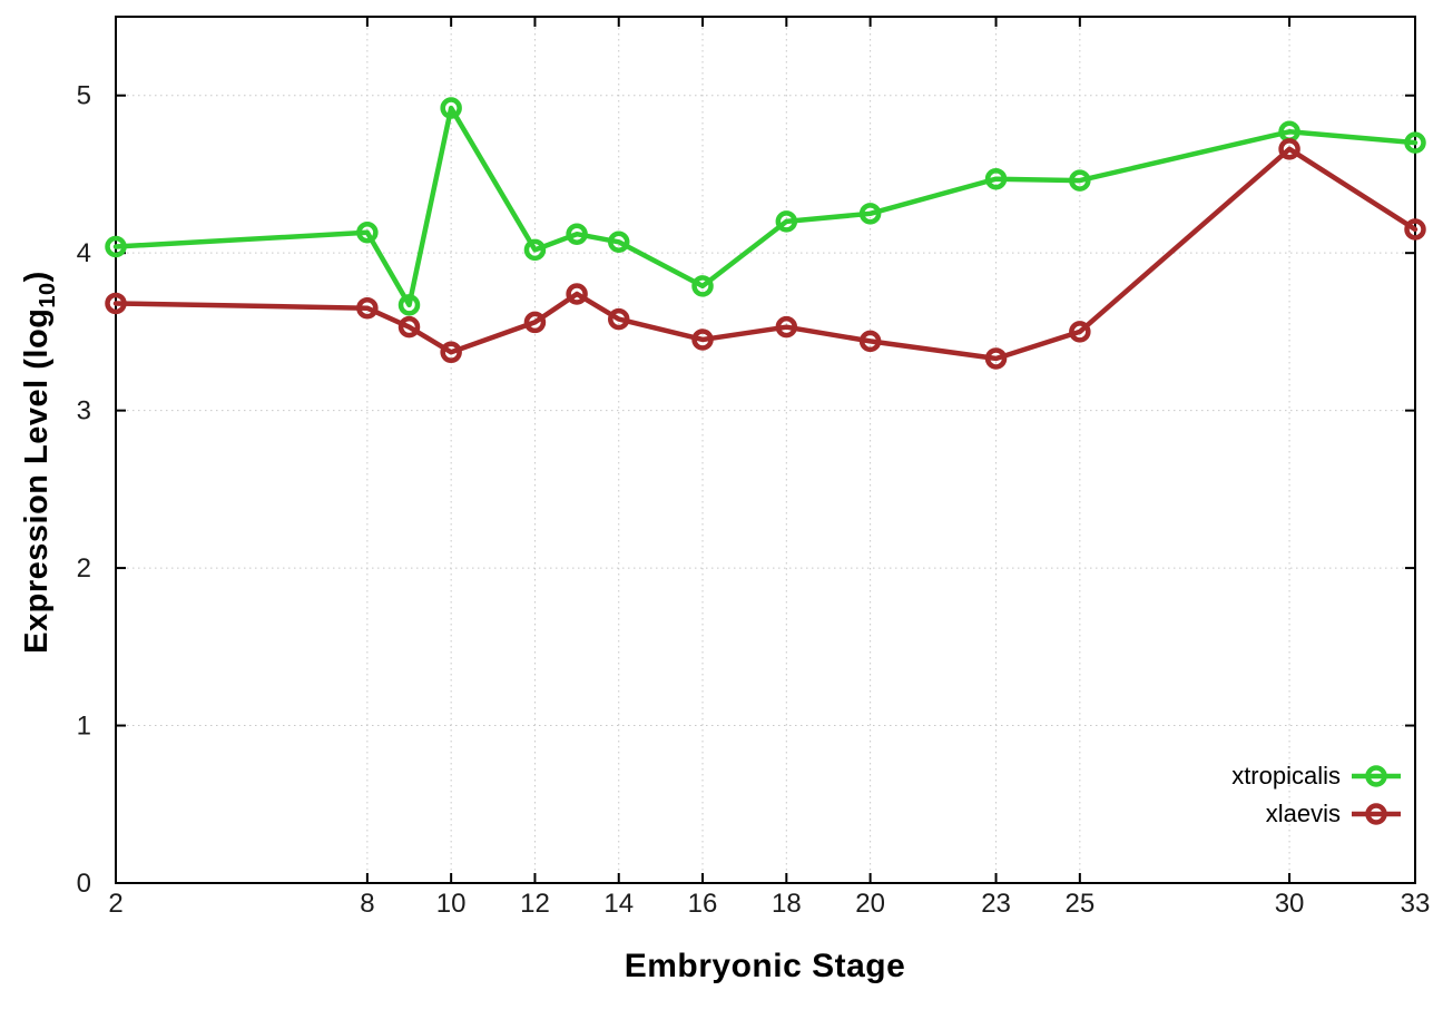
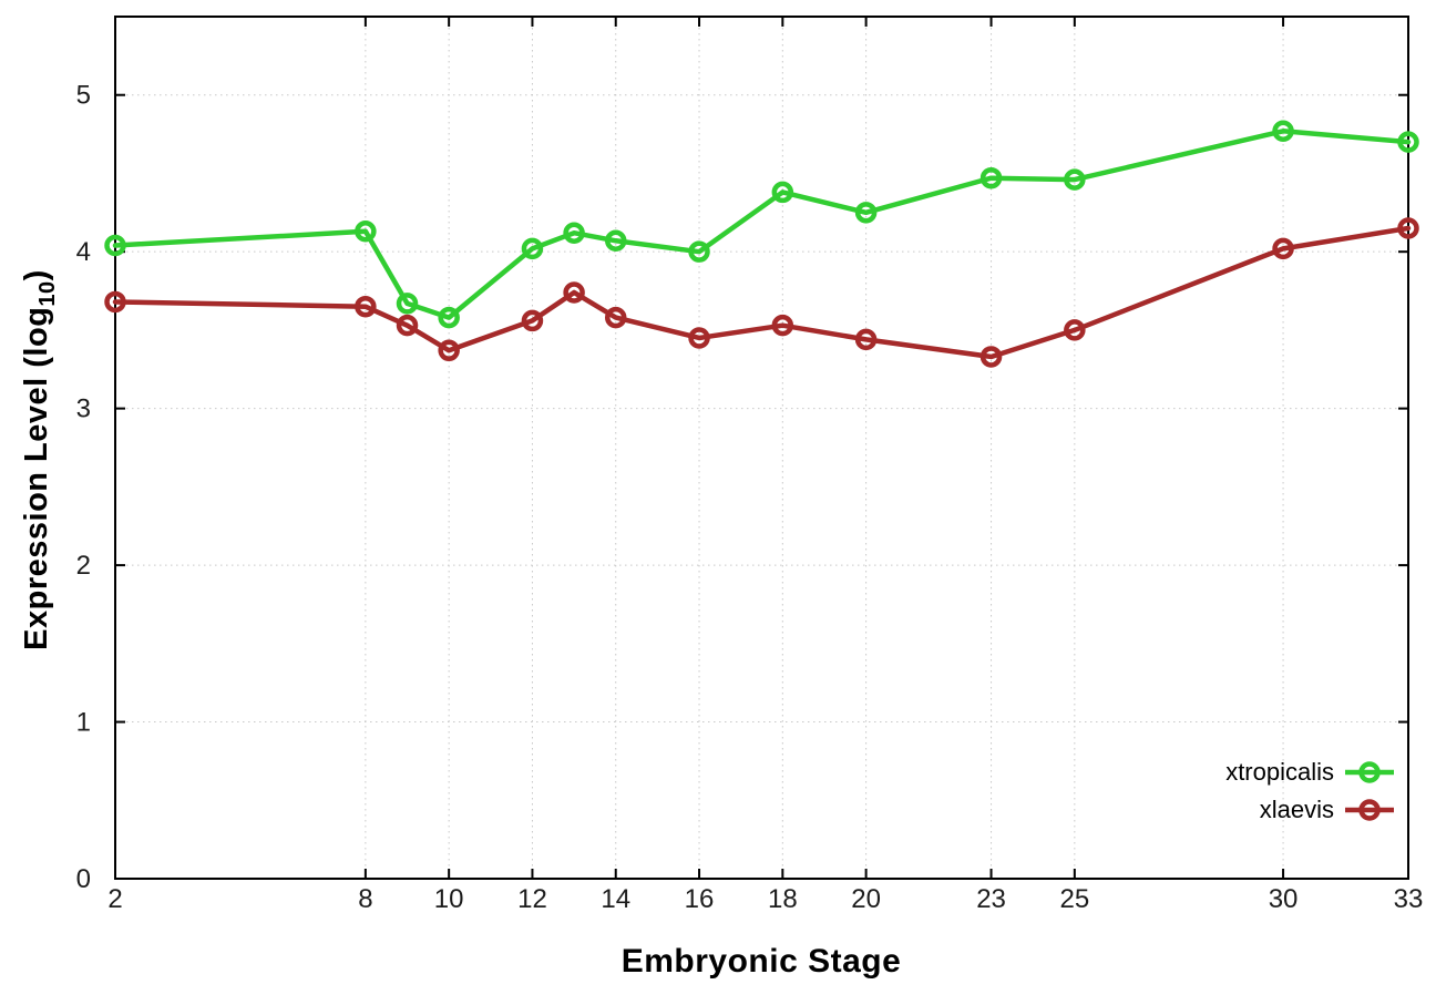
xtropicalis/10: 4.92 -> 3.58
xtropicalis/16: 3.79 -> 4.00
xtropicalis/18: 4.20 -> 4.38
xlaevis/30: 4.66 -> 4.02
